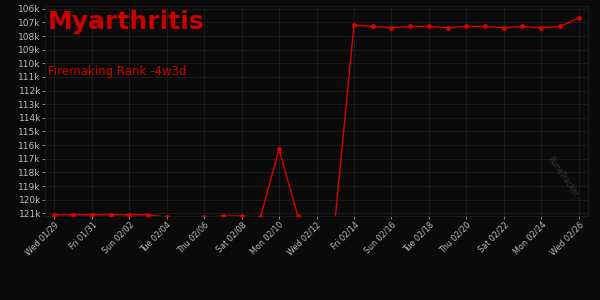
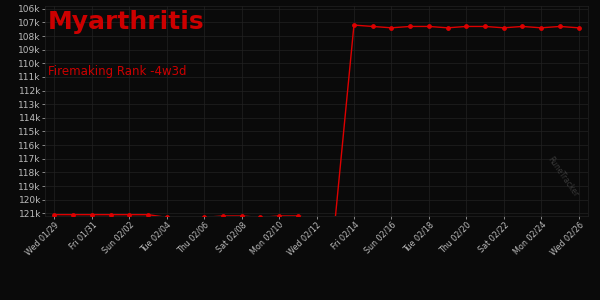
Mon 02/10: 116.3k -> 121.2k
Wed 02/26: 106.7k -> 107.4k
